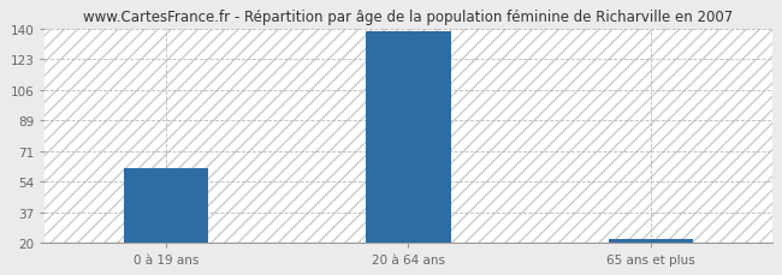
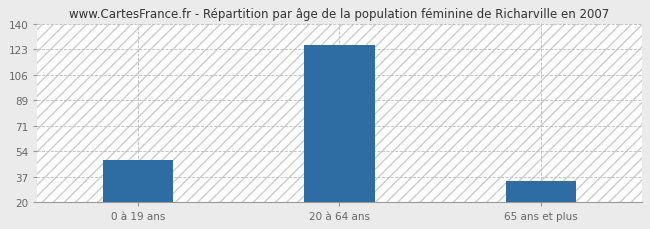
0 à 19 ans: 62 -> 48
20 à 64 ans: 139 -> 126
65 ans et plus: 22 -> 34
